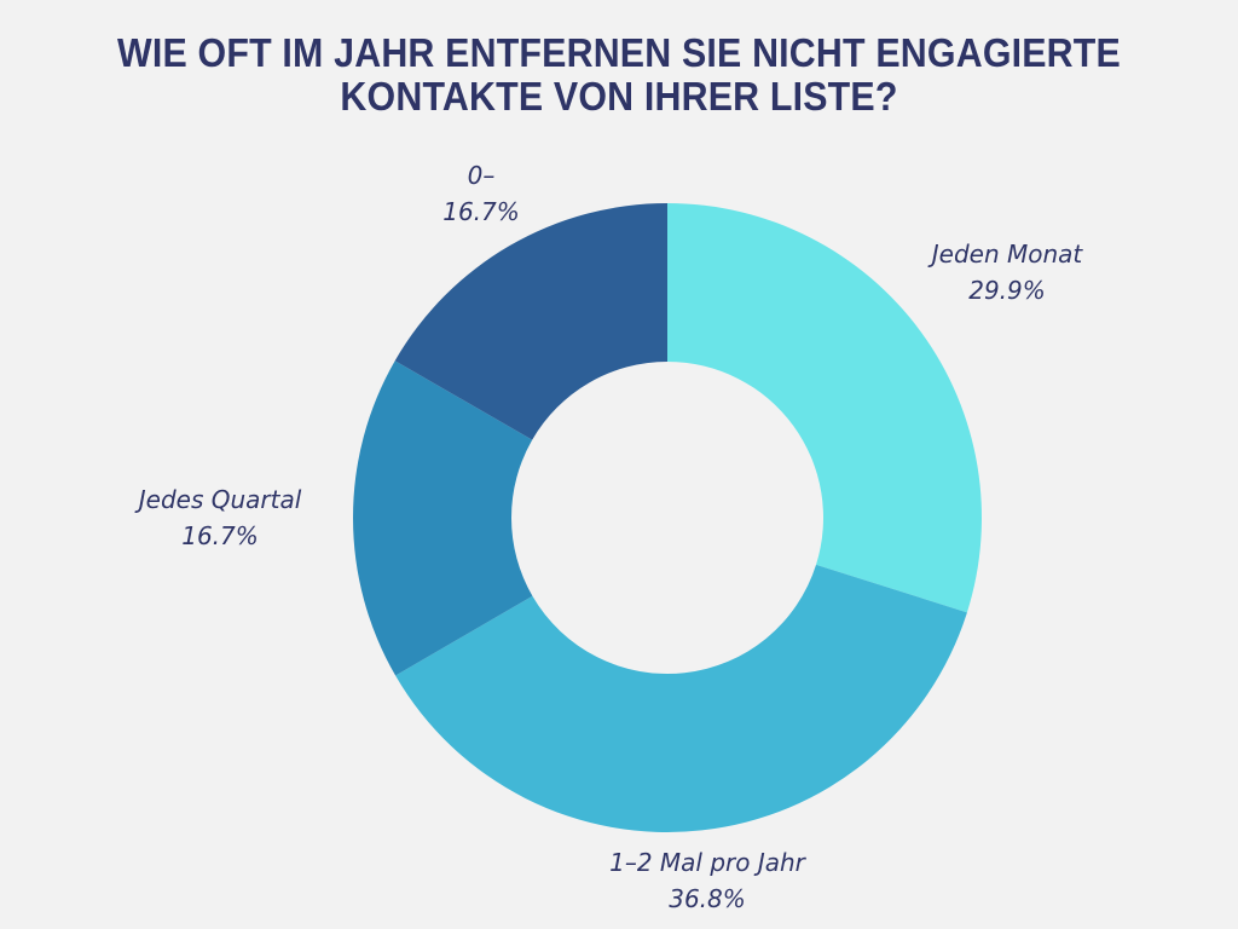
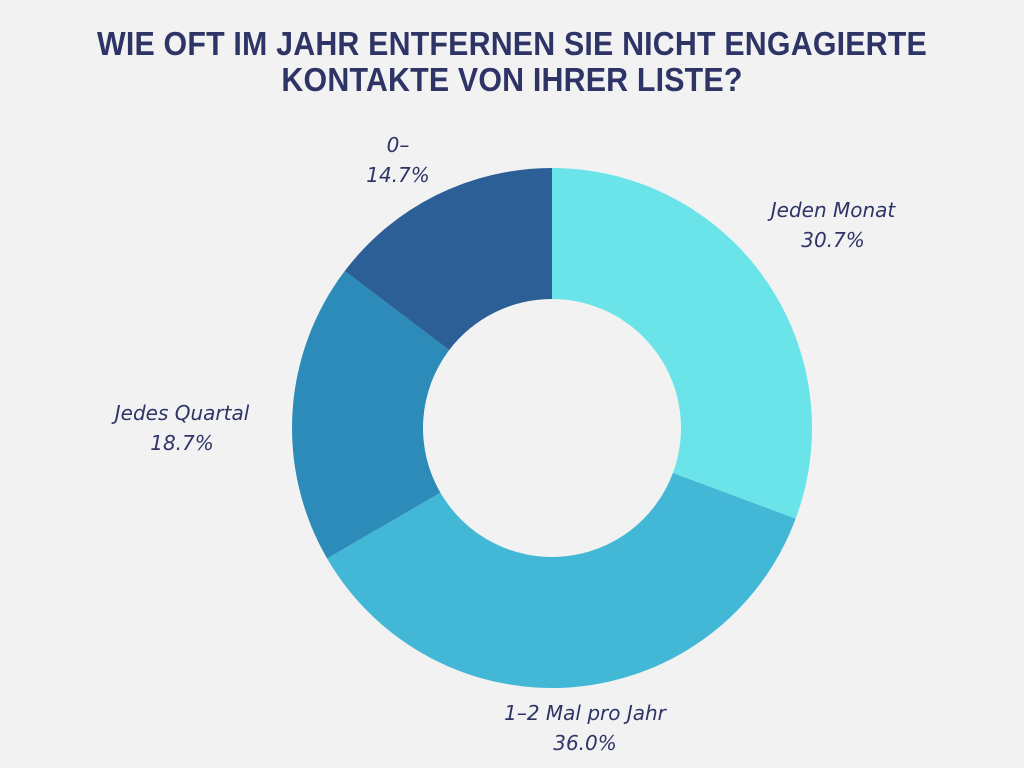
Jeden Monat: 29.9% -> 30.7%
1–2 Mal pro Jahr: 36.8% -> 36.0%
Jedes Quartal: 16.7% -> 18.7%
0–: 16.7% -> 14.7%
